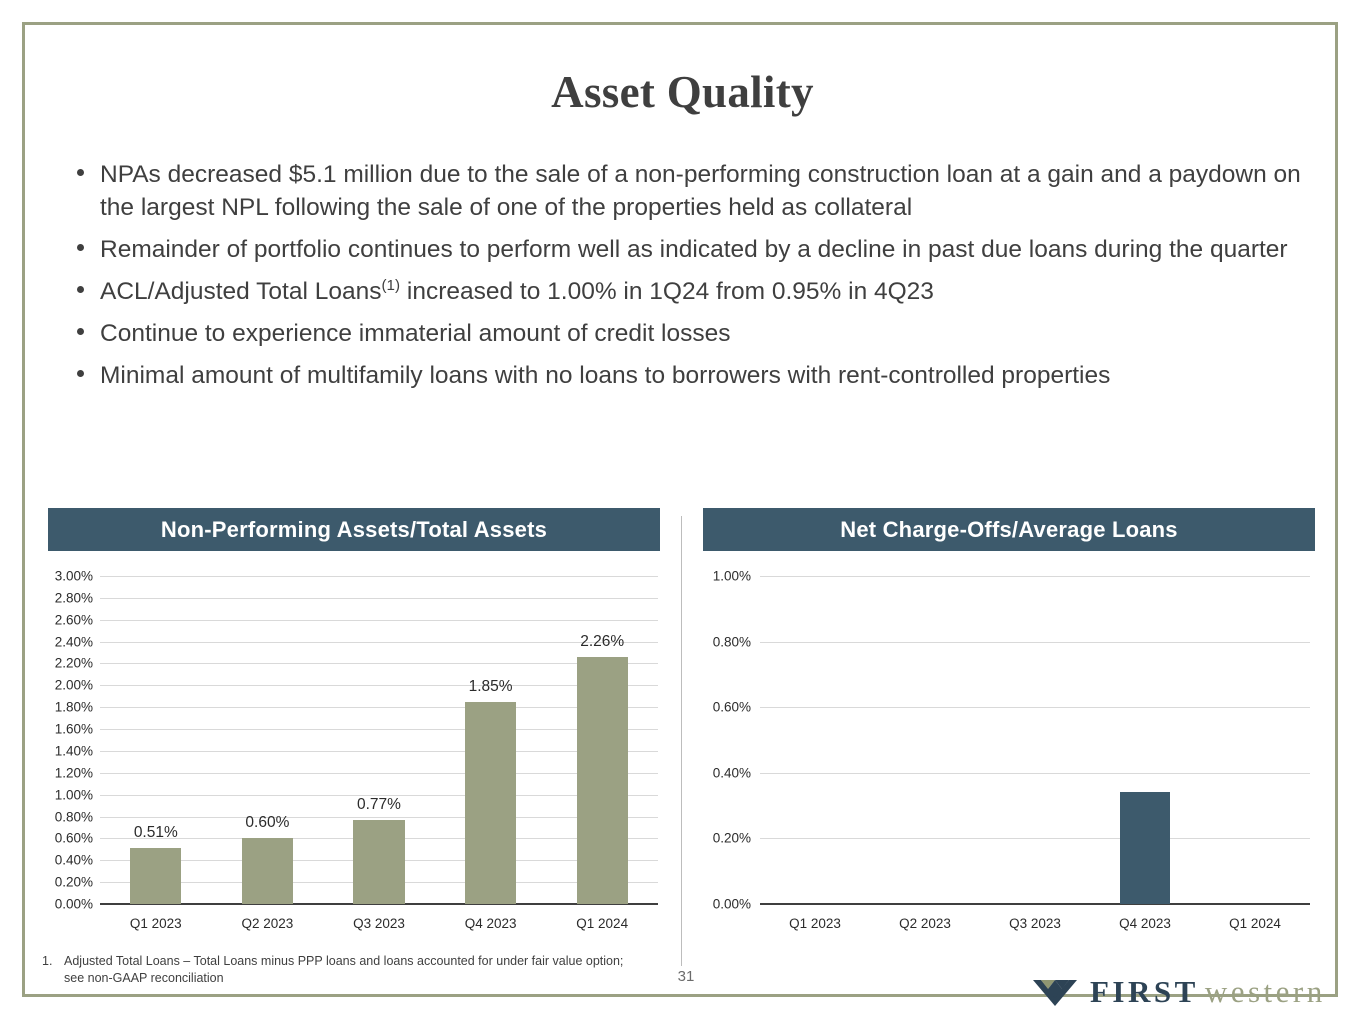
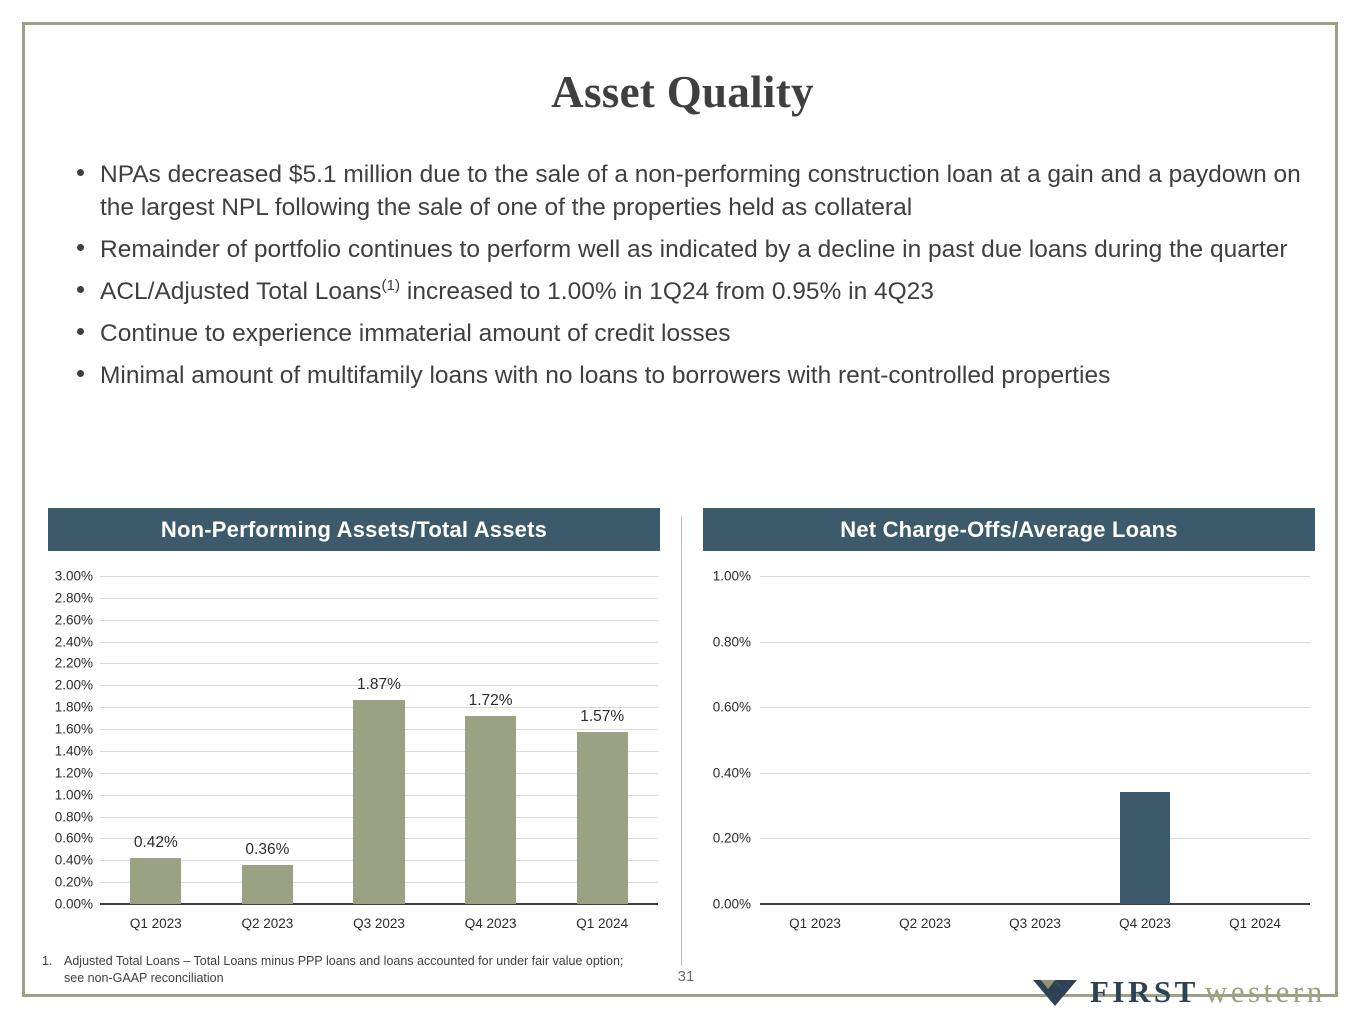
Non-Performing Assets/Total Assets/Q1 2023: 0.51% -> 0.42%
Non-Performing Assets/Total Assets/Q2 2023: 0.60% -> 0.36%
Non-Performing Assets/Total Assets/Q3 2023: 0.77% -> 1.87%
Non-Performing Assets/Total Assets/Q4 2023: 1.85% -> 1.72%
Non-Performing Assets/Total Assets/Q1 2024: 2.26% -> 1.57%
